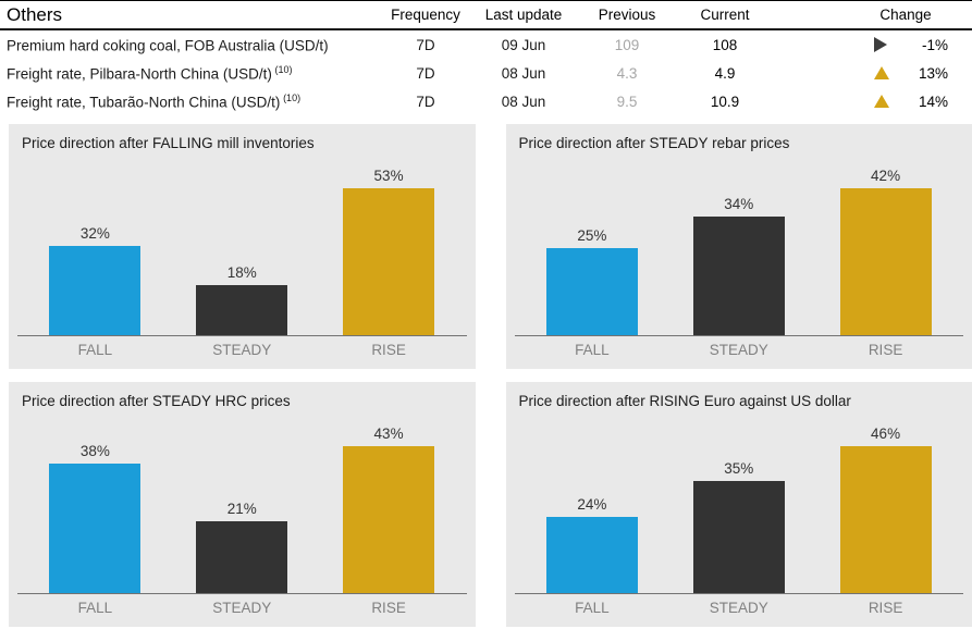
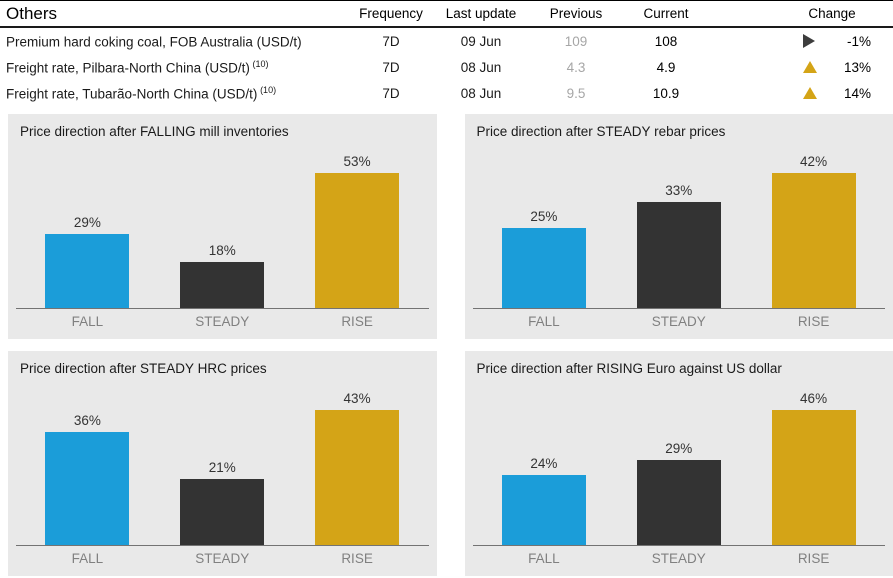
Price direction after FALLING mill inventories/FALL: 32% -> 29%
Price direction after STEADY rebar prices/STEADY: 34% -> 33%
Price direction after STEADY HRC prices/FALL: 38% -> 36%
Price direction after RISING Euro against US dollar/STEADY: 35% -> 29%
